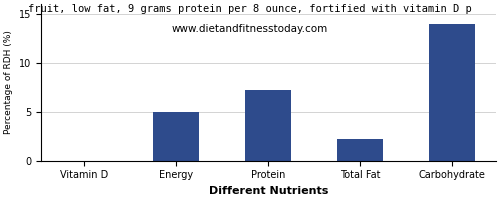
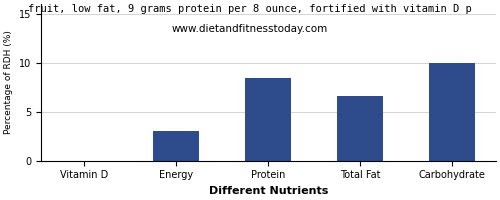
Energy: 5.0 -> 3.0
Protein: 7.2 -> 8.4
Total Fat: 2.2 -> 6.6
Carbohydrate: 14.0 -> 10.0
